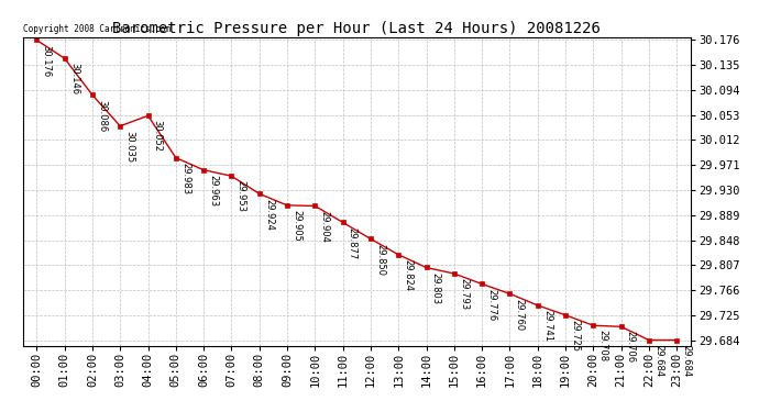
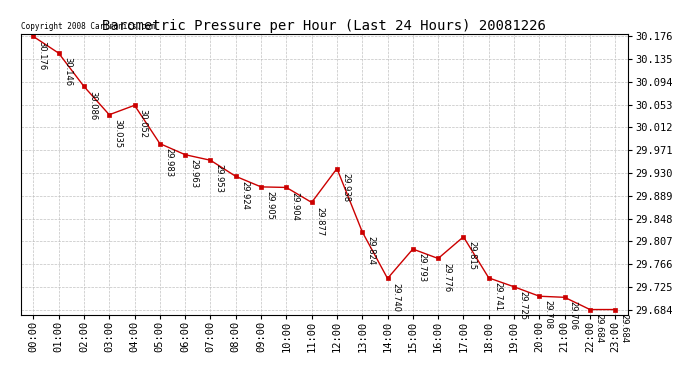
12:00: 29.850 -> 29.938
14:00: 29.803 -> 29.740
17:00: 29.760 -> 29.815
